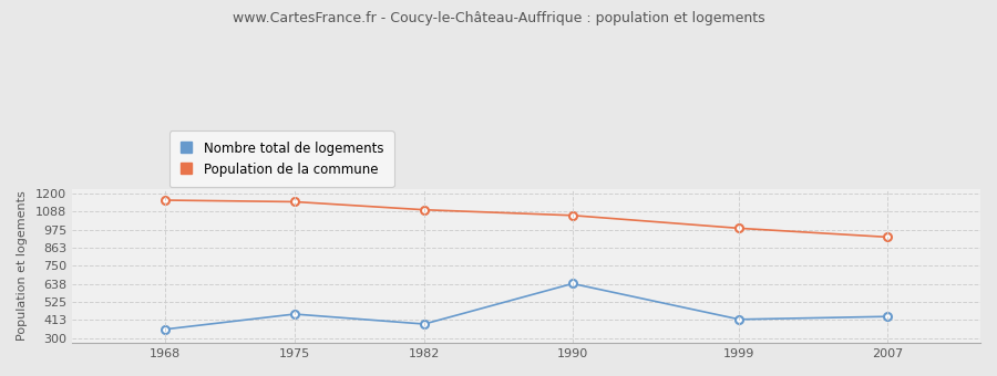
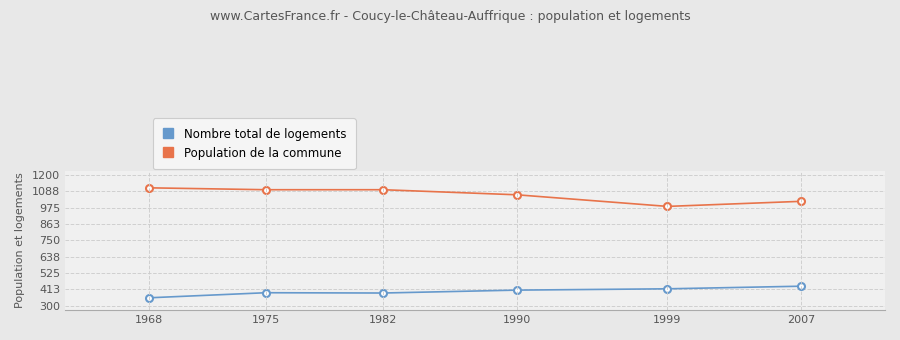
Population de la commune/1968: 1160 -> 1110
Nombre total de logements/1975: 450 -> 390
Population de la commune/1975: 1150 -> 1100
Nombre total de logements/1990: 640 -> 410
Population de la commune/2007: 930 -> 1020
